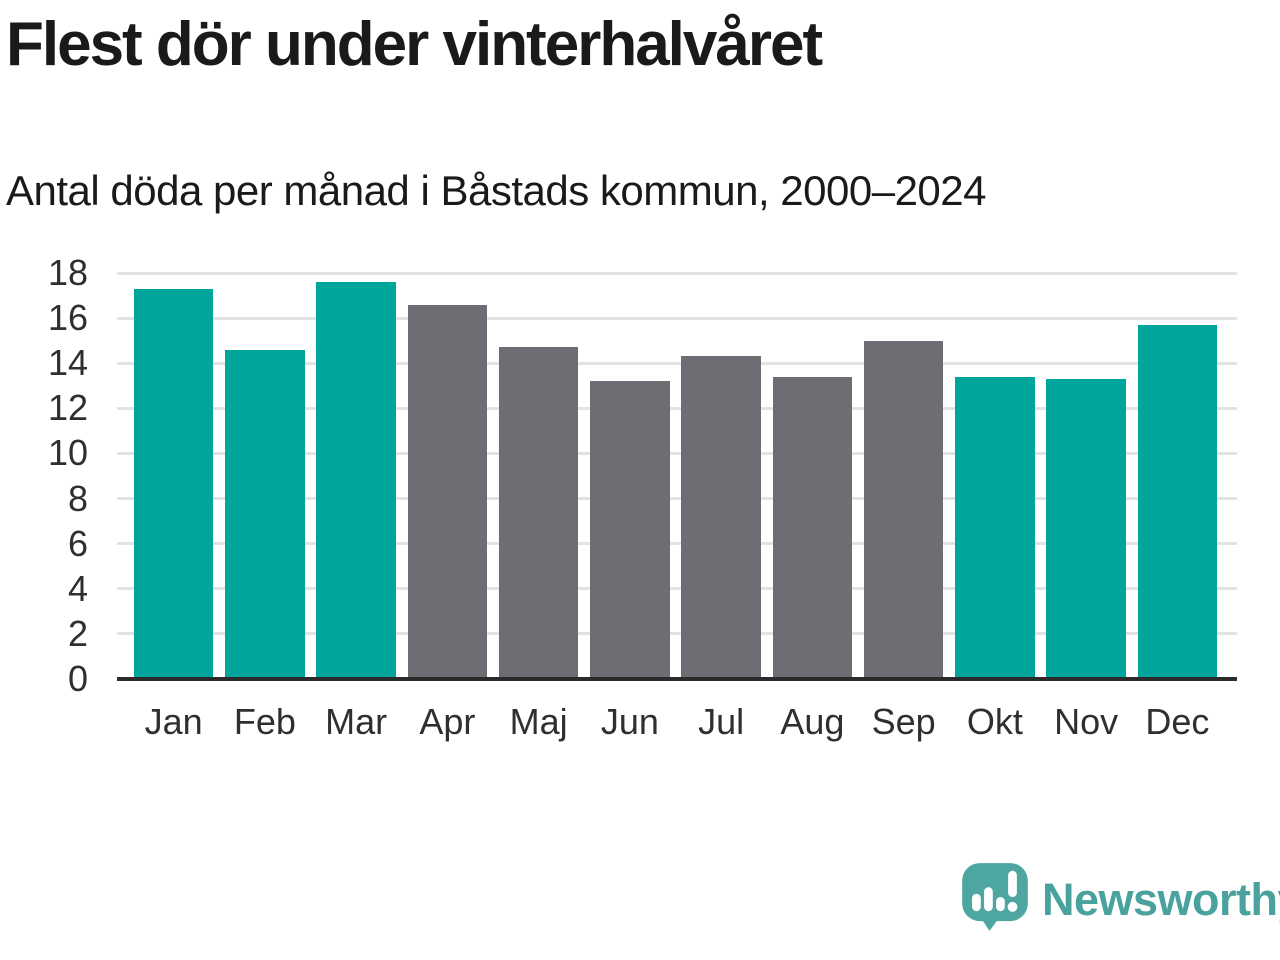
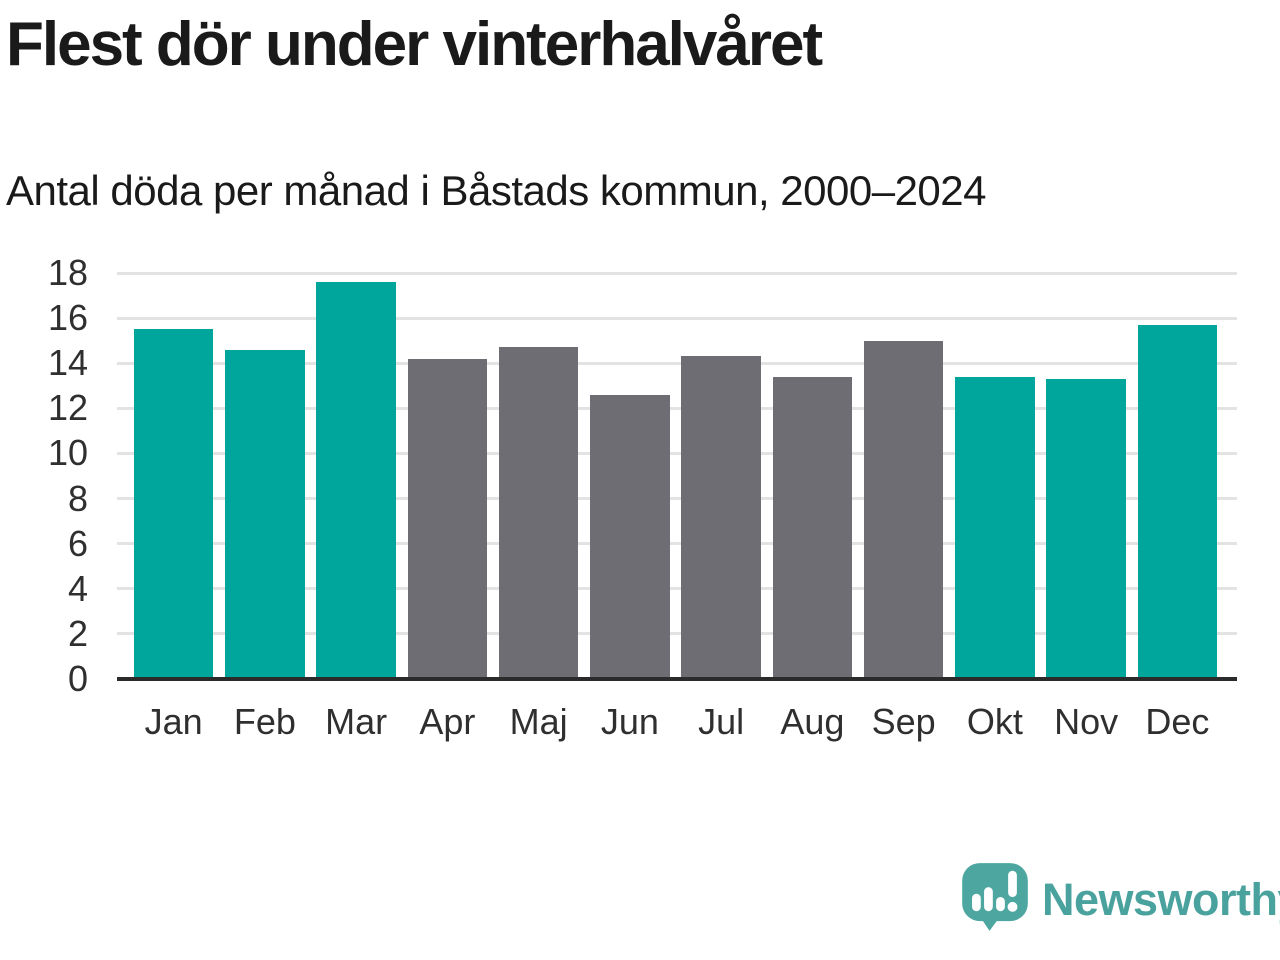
Jan: 17.3 -> 15.5
Apr: 16.6 -> 14.2
Jun: 13.2 -> 12.6
